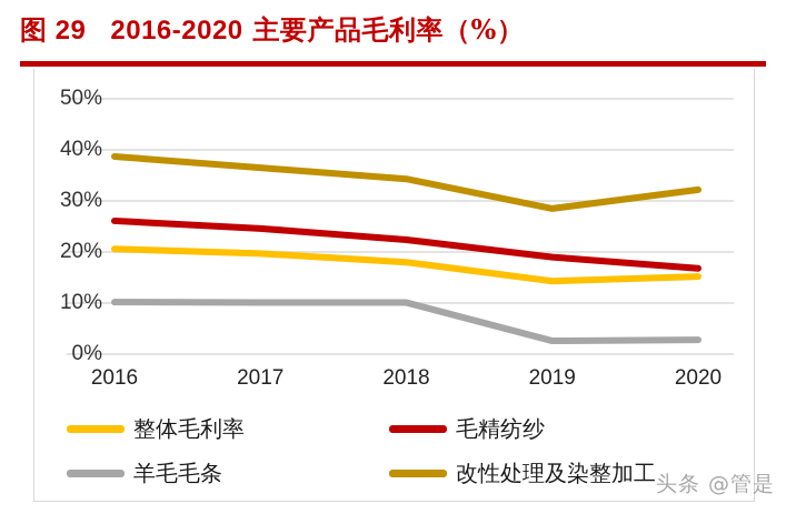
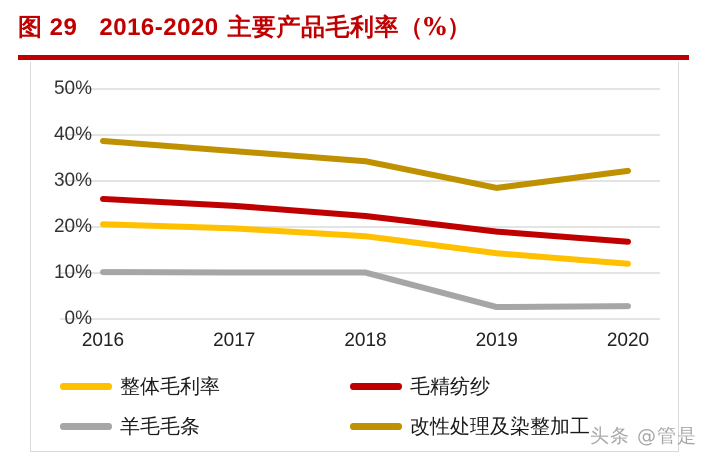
整体毛利率/2020: 15% -> 12%
